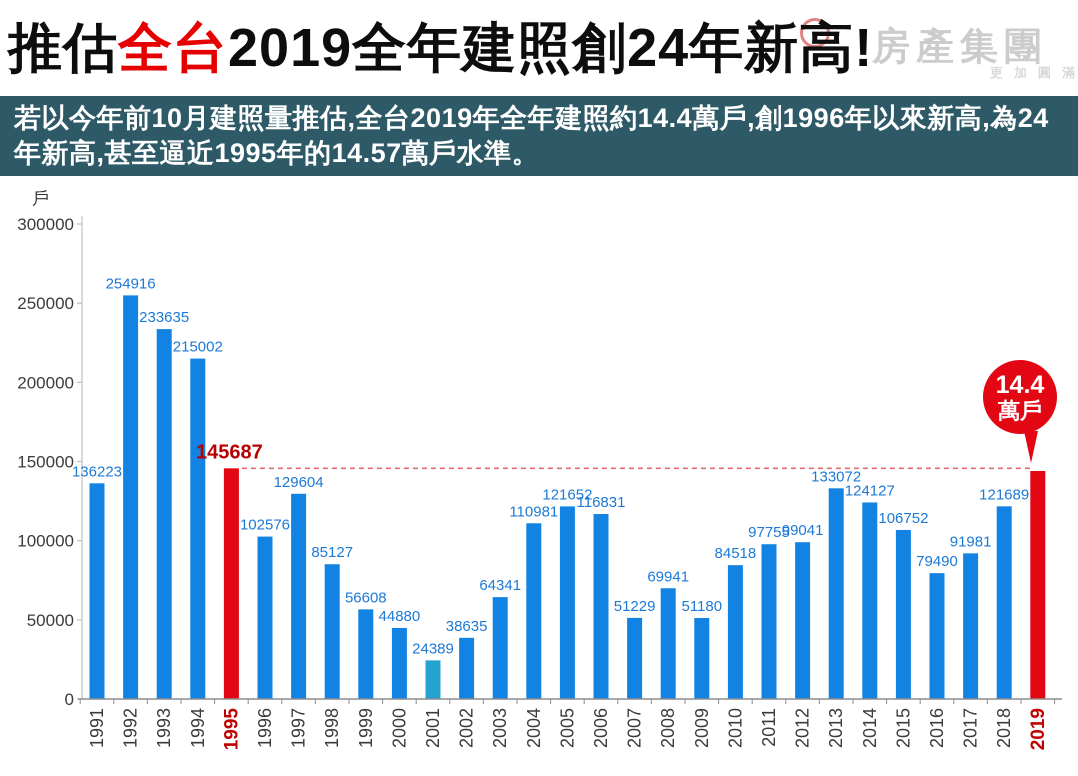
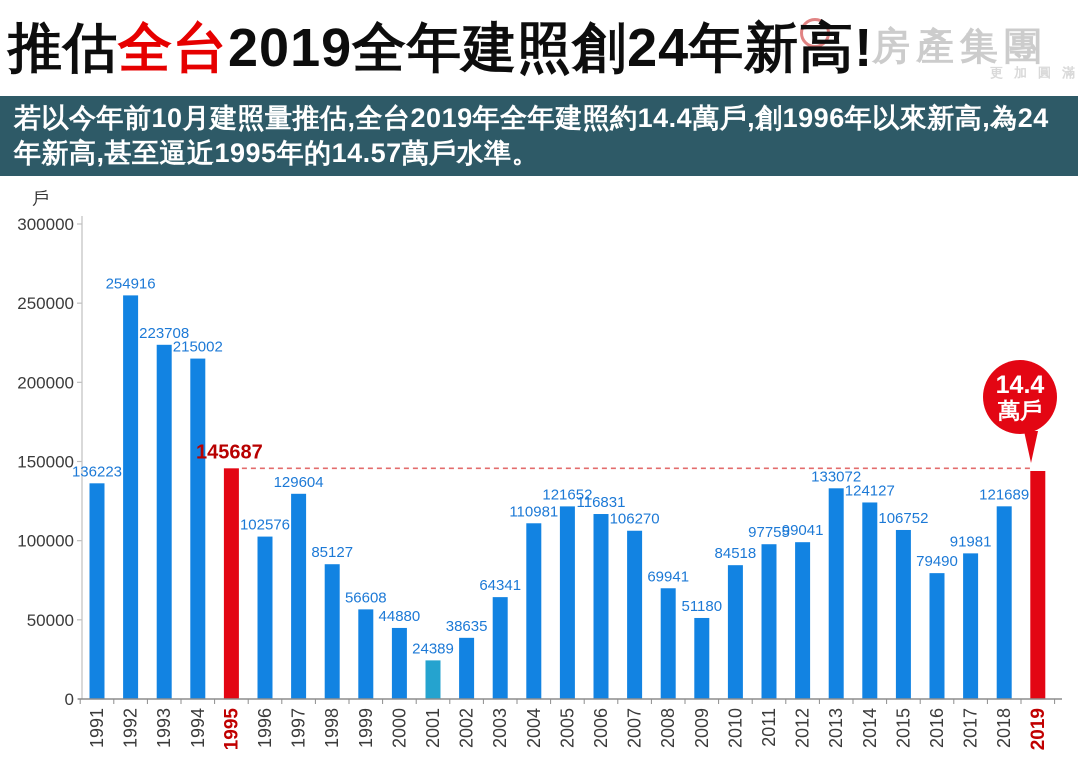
1993: 233635 -> 223708
2007: 51229 -> 106270
